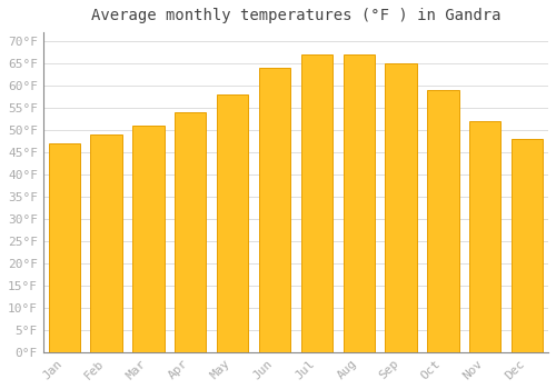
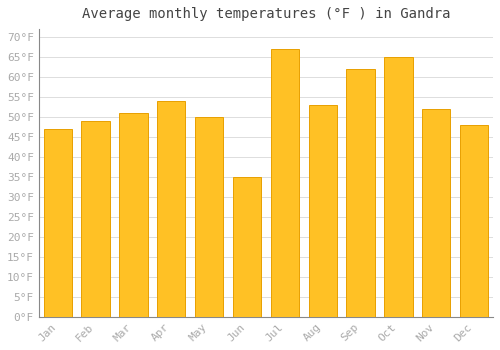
May: 58°F -> 50°F
Jun: 64°F -> 35°F
Aug: 67°F -> 53°F
Sep: 65°F -> 62°F
Oct: 59°F -> 65°F
